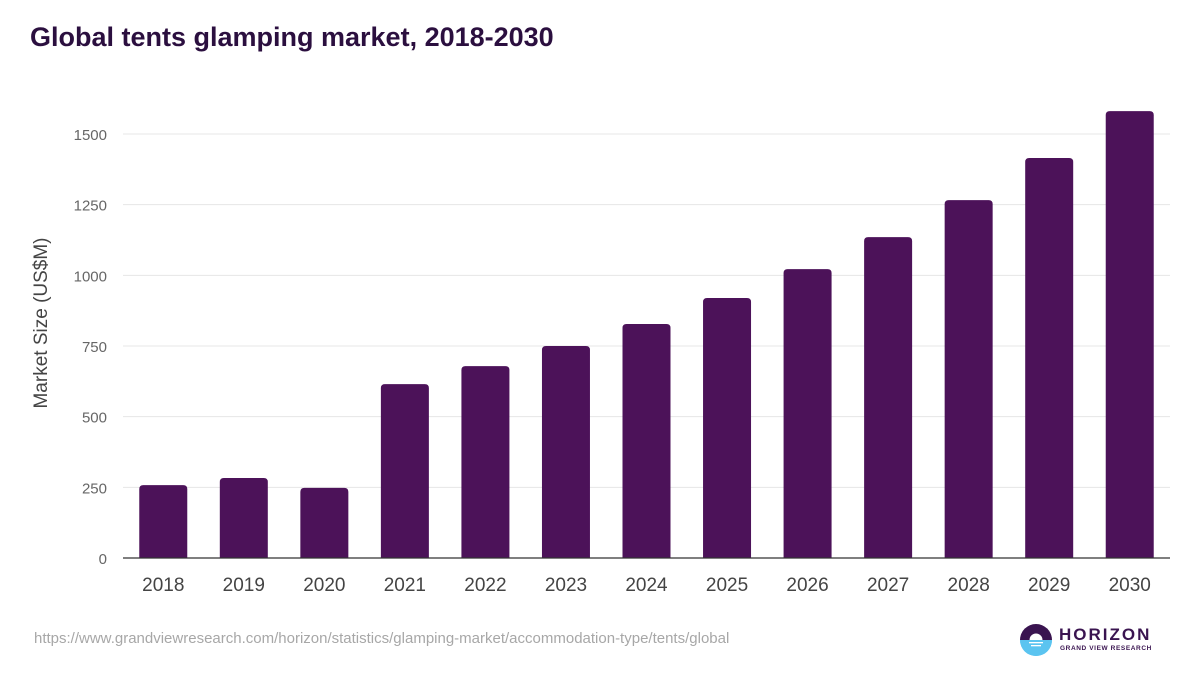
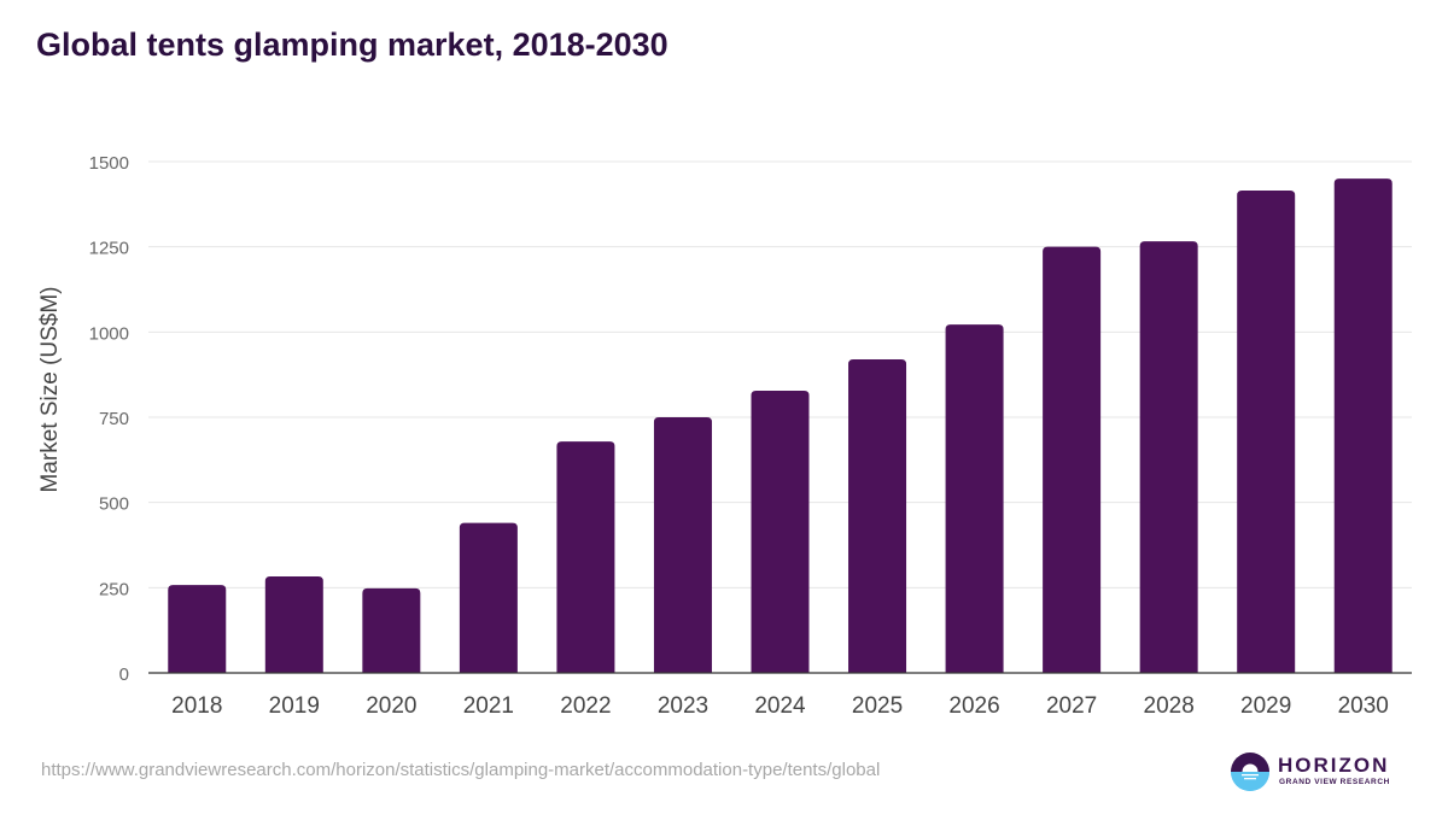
2021: 620 -> 440
2027: 1140 -> 1250
2030: 1580 -> 1450
